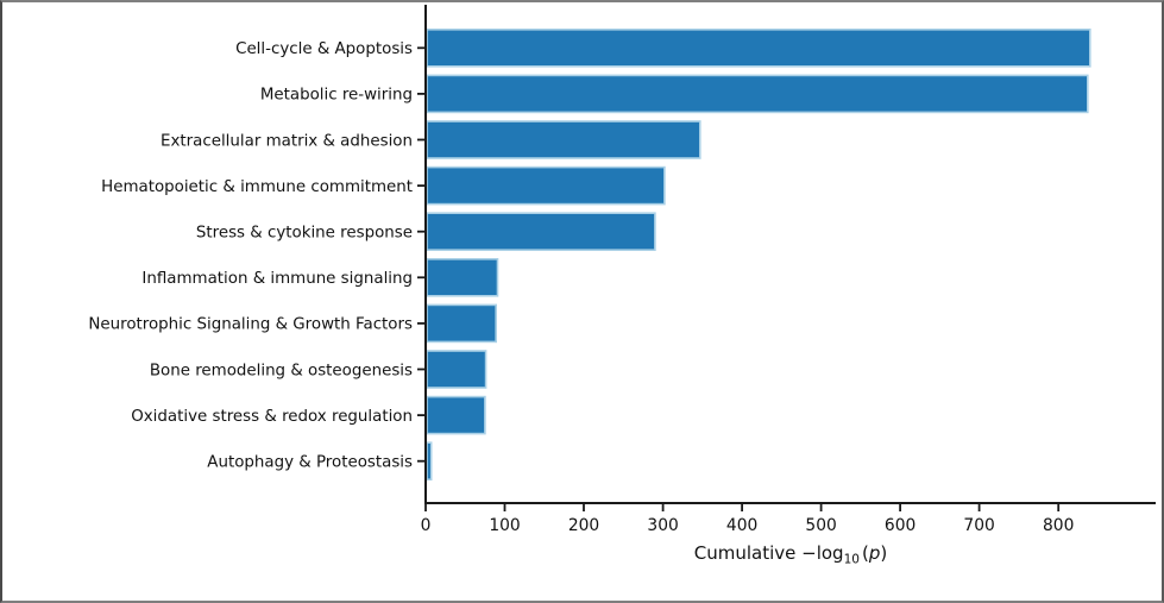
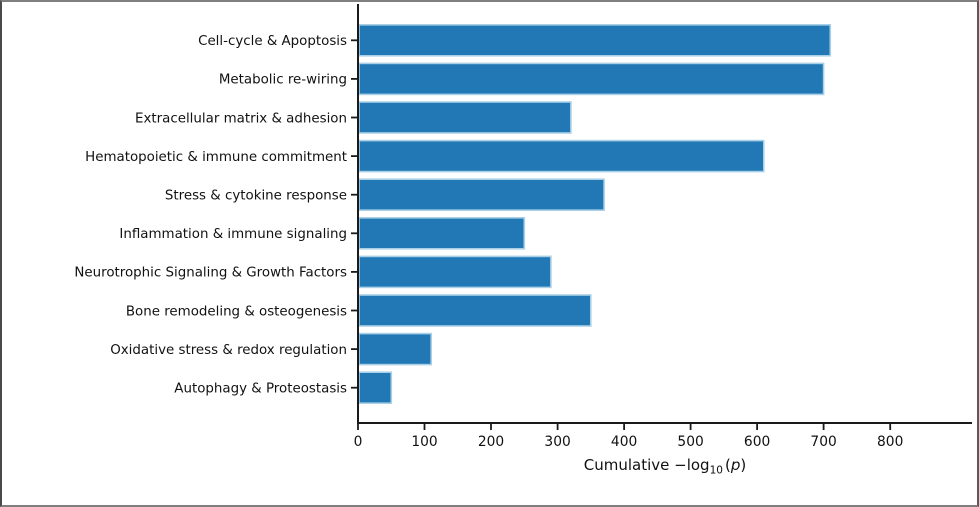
Cell-cycle & Apoptosis: 840 -> 710
Metabolic re-wiring: 840 -> 700
Extracellular matrix & adhesion: 350 -> 320
Hematopoietic & immune commitment: 300 -> 610
Stress & cytokine response: 290 -> 370
Inflammation & immune signaling: 90 -> 250
Neurotrophic Signaling & Growth Factors: 90 -> 290
Bone remodeling & osteogenesis: 80 -> 350
Oxidative stress & redox regulation: 80 -> 110
Autophagy & Proteostasis: 10 -> 50
